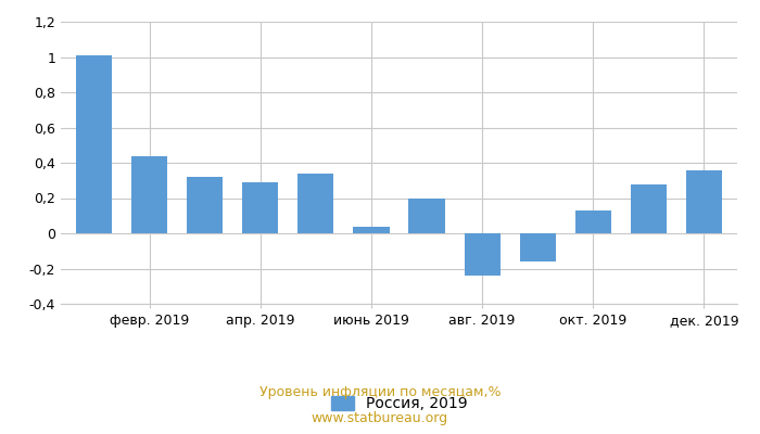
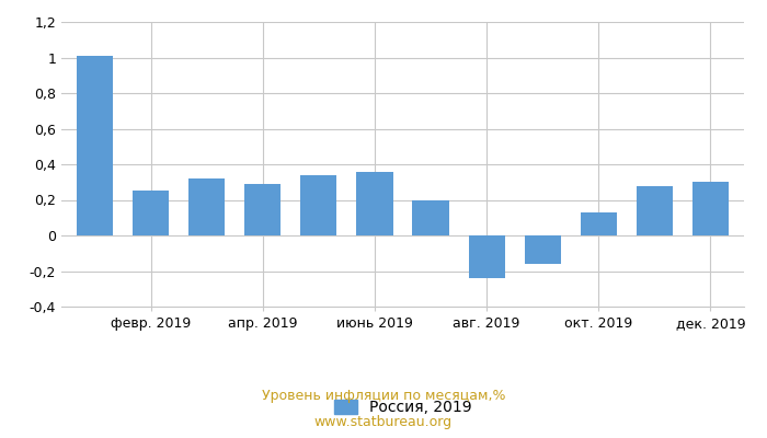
февр. 2019: 0,44 -> 0,25
июнь 2019: 0,04 -> 0,36
дек. 2019: 0,36 -> 0,30
